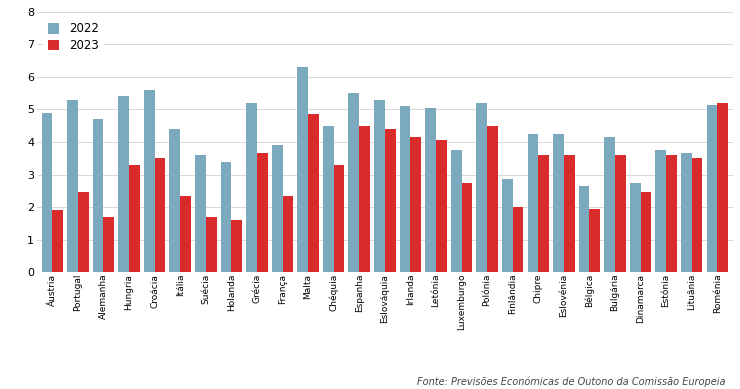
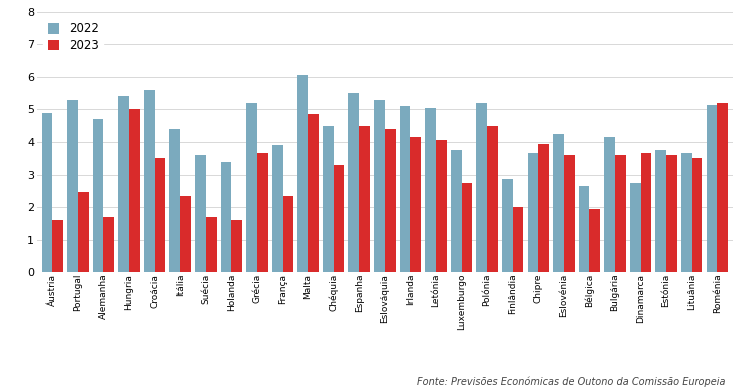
2023/Áustria: 1.90 -> 1.60
2023/Hungria: 3.30 -> 5.00
2022/Malta: 6.30 -> 6.05
2022/Chipre: 4.25 -> 3.65
2023/Chipre: 3.60 -> 3.95
2023/Dinamarca: 2.45 -> 3.65
